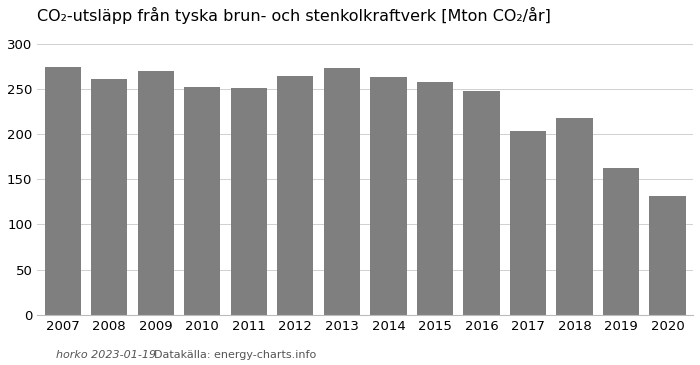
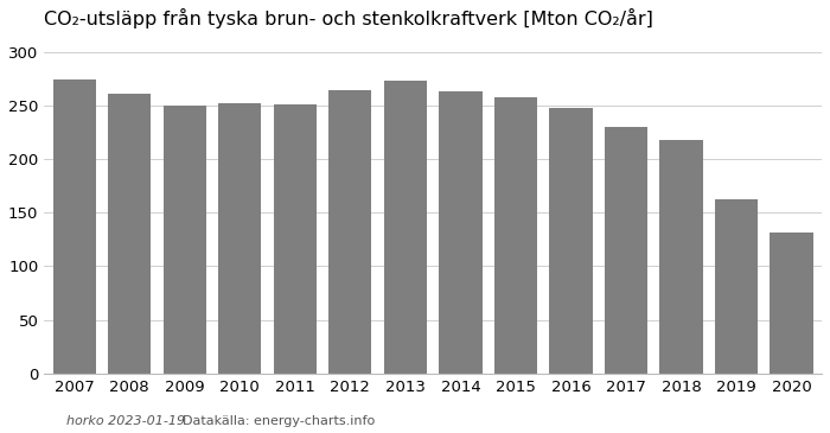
2009: 270 -> 250
2017: 204 -> 230
